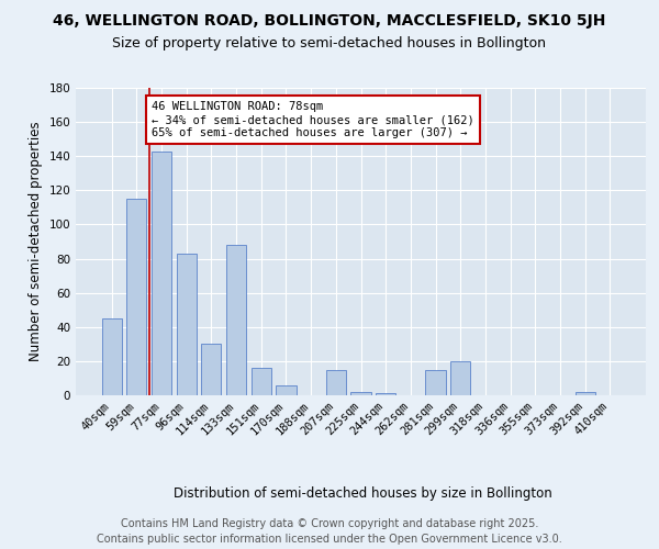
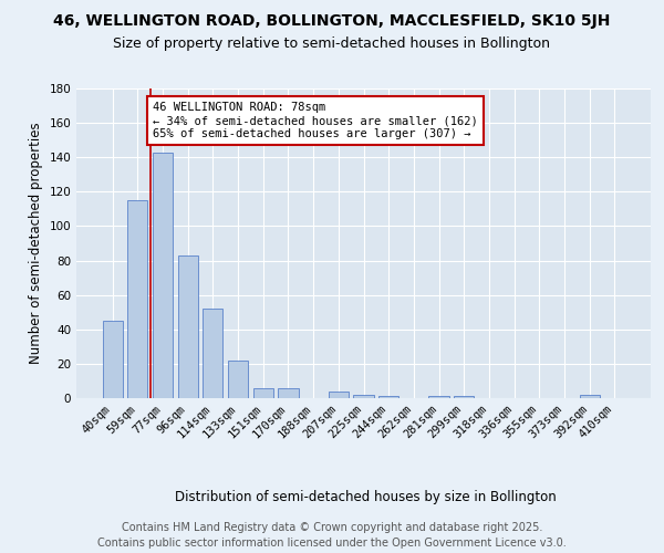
114sqm: 30 -> 52
133sqm: 88 -> 22
151sqm: 16 -> 6
207sqm: 15 -> 4
281sqm: 15 -> 1
299sqm: 20 -> 1
